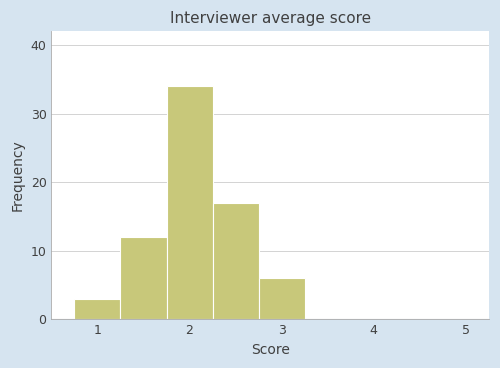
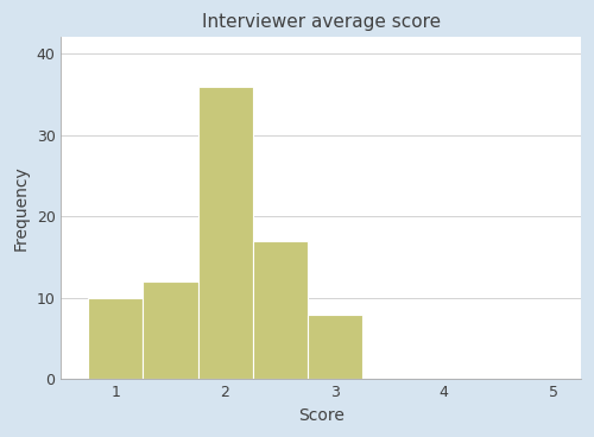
1: 3 -> 10
2: 34 -> 36
3: 6 -> 8
